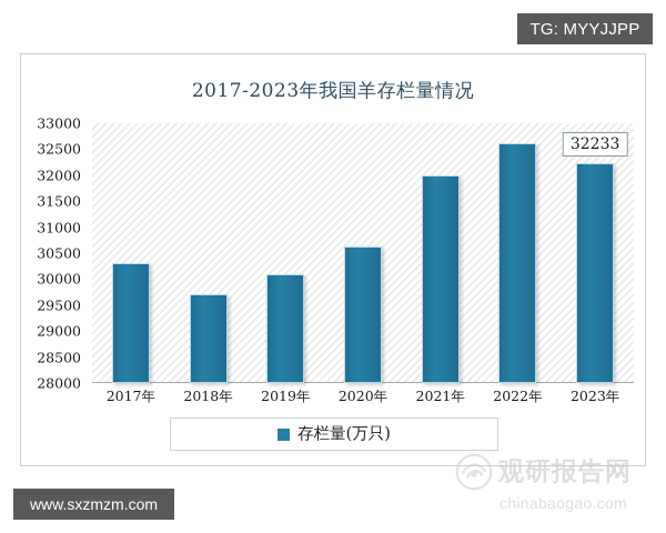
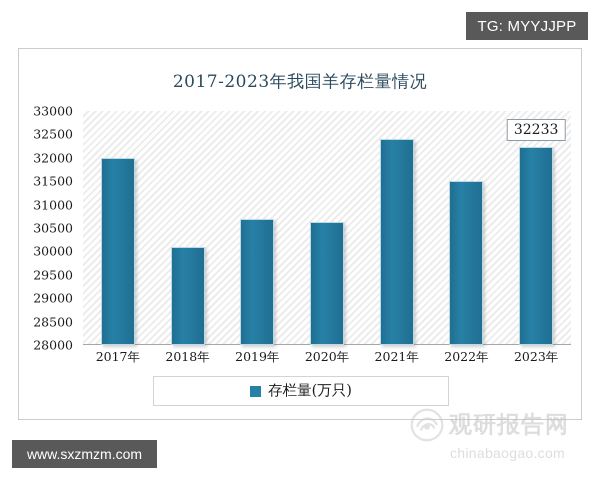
2017年: 30300 -> 32000
2018年: 29700 -> 30100
2019年: 30100 -> 30700
2021年: 32000 -> 32400
2022年: 32600 -> 31500
